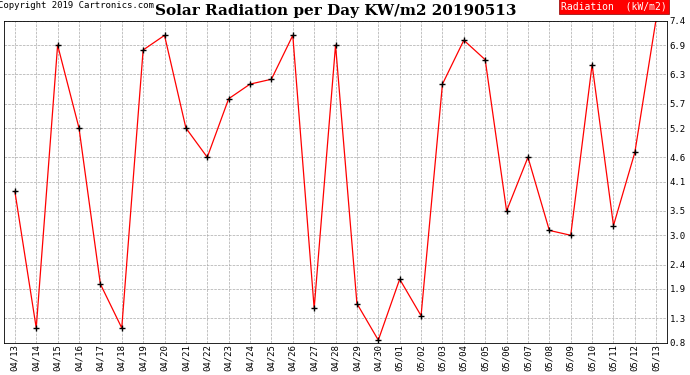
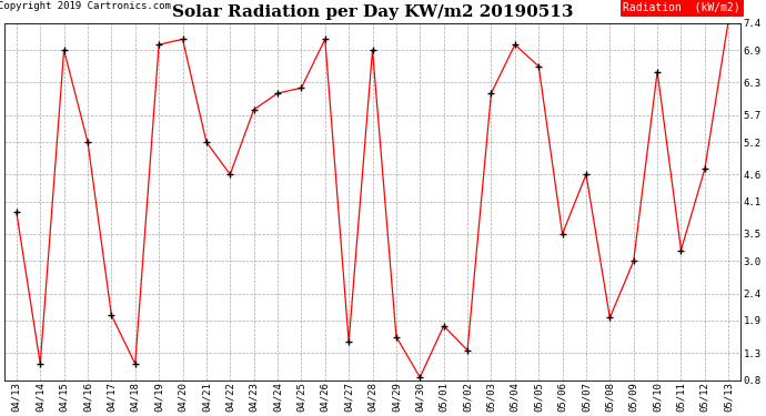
04/19: 6.80 -> 7.00
05/01: 2.10 -> 1.80
05/08: 3.10 -> 1.95
